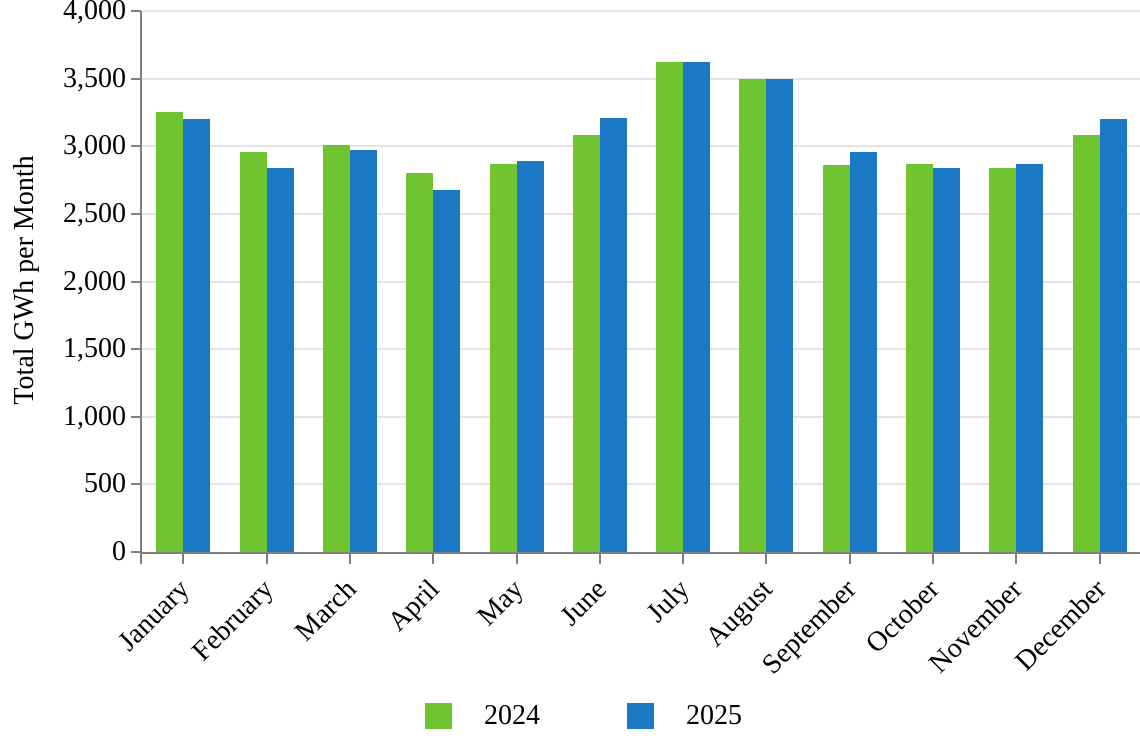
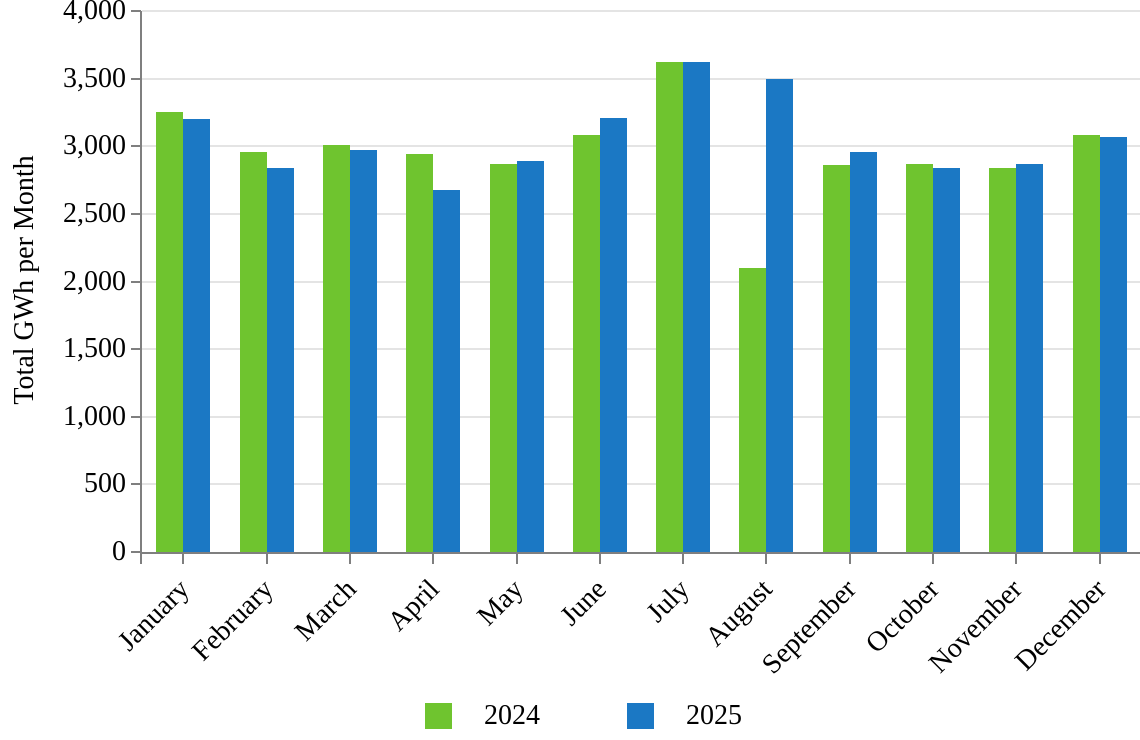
2024/April: 2800 -> 2940
2024/August: 3500 -> 2100
2025/December: 3200 -> 3070
